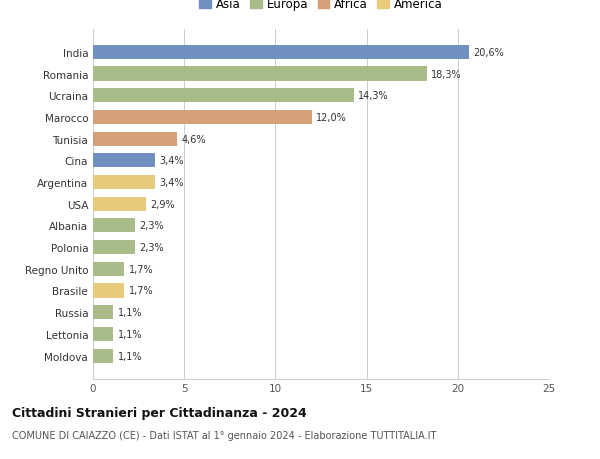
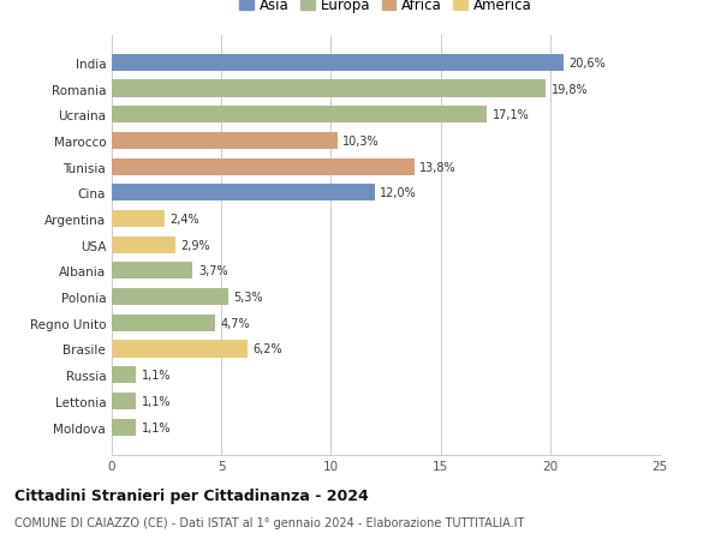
Romania: 18,3% -> 19,8%
Ucraina: 14,3% -> 17,1%
Marocco: 12,0% -> 10,3%
Tunisia: 4,6% -> 13,8%
Cina: 3,4% -> 12,0%
Argentina: 3,4% -> 2,4%
Albania: 2,3% -> 3,7%
Polonia: 2,3% -> 5,3%
Regno Unito: 1,7% -> 4,7%
Brasile: 1,7% -> 6,2%
